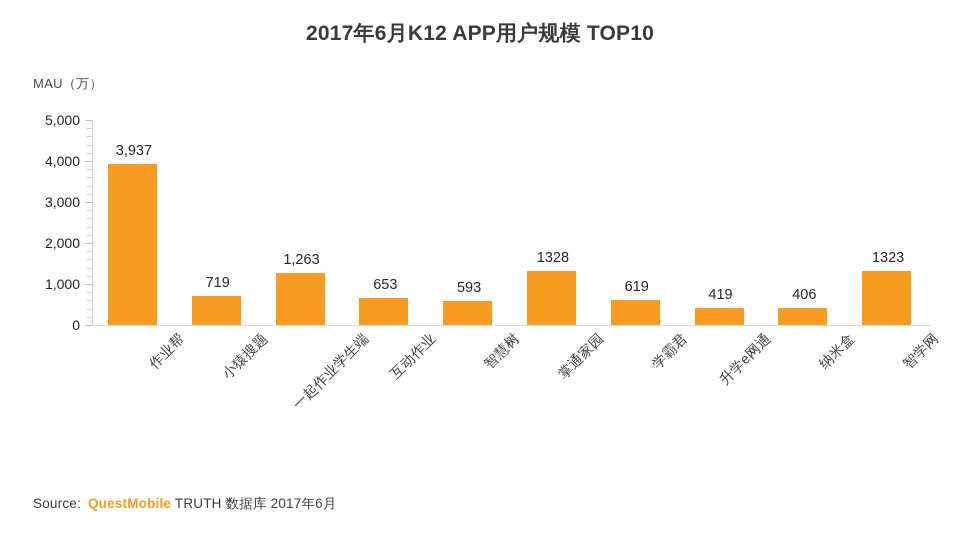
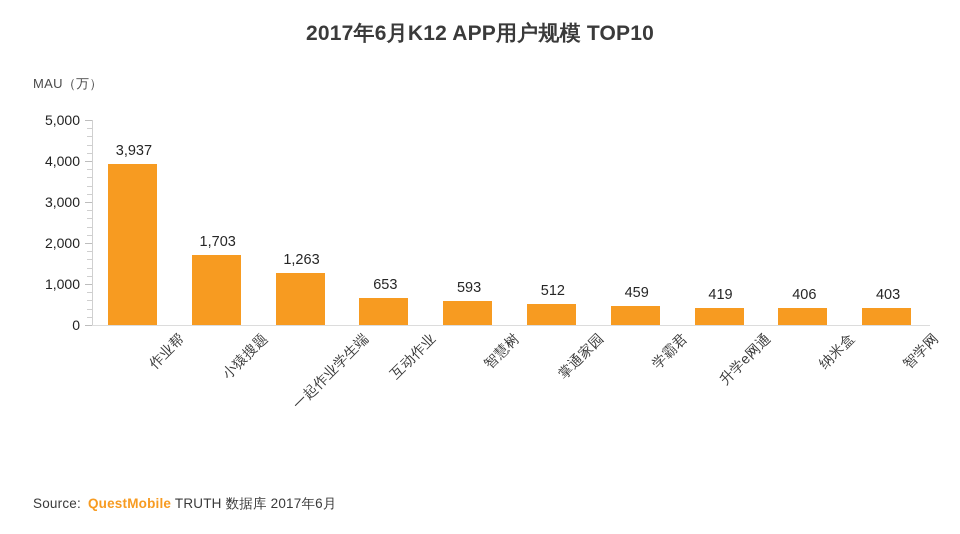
小猿搜题: 719 -> 1,703
掌通家园: 1328 -> 512
学霸君: 619 -> 459
智学网: 1323 -> 403
